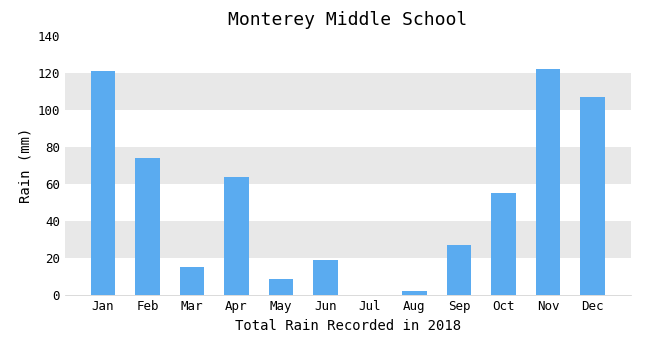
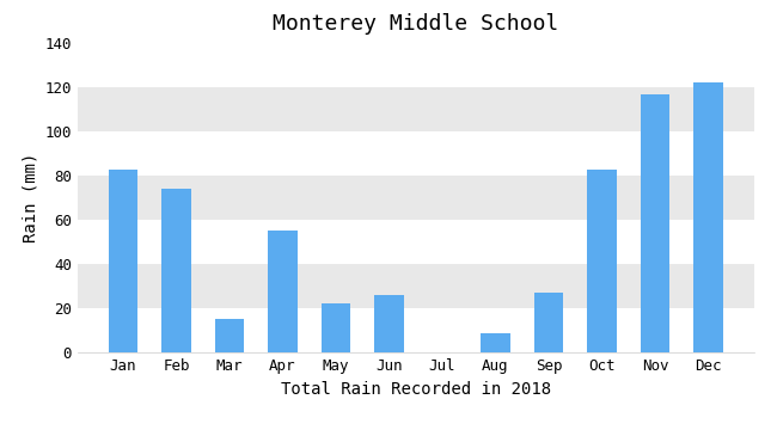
Jan: 121 -> 83
Apr: 64 -> 55
May: 9 -> 22
Jun: 19 -> 26
Aug: 2 -> 9
Oct: 55 -> 83
Nov: 122 -> 117
Dec: 107 -> 122
